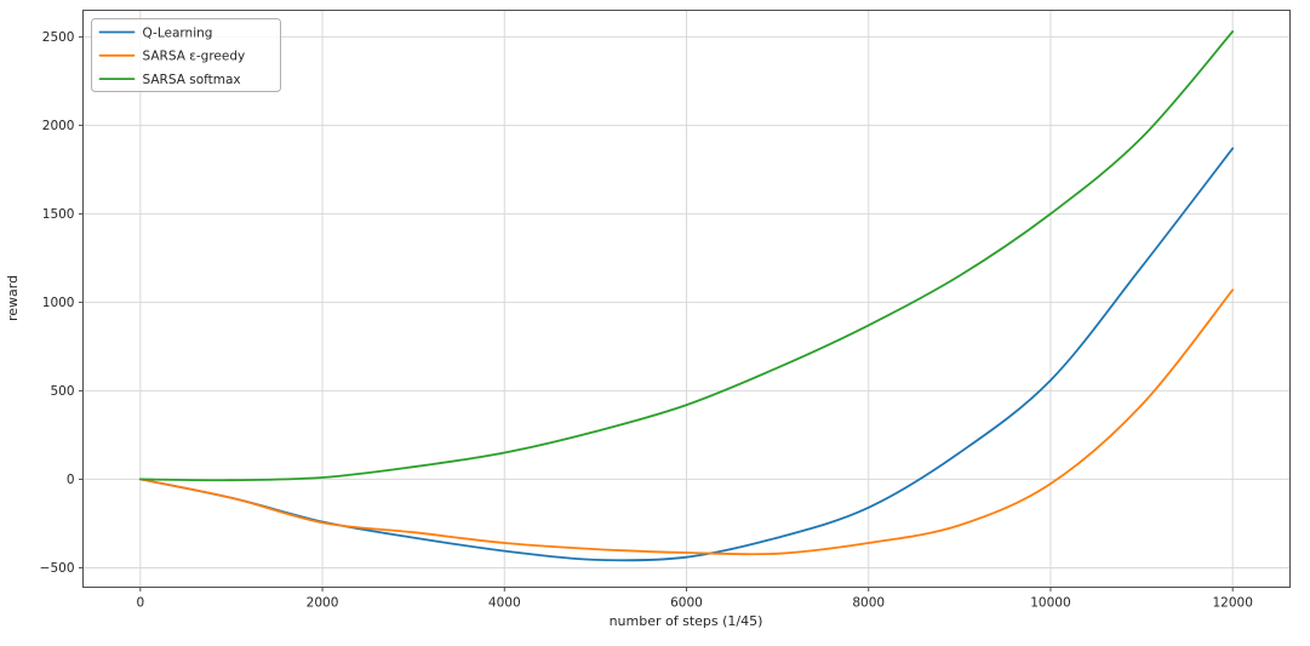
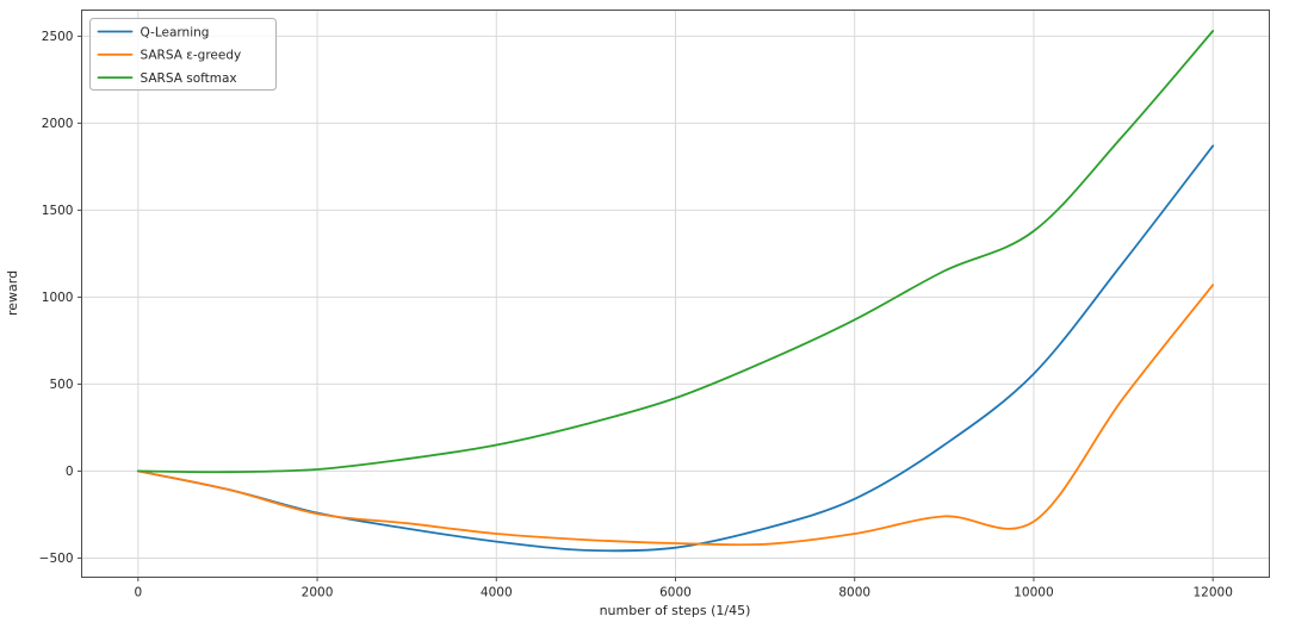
SARSA ε-greedy/10000: -20 -> -290
SARSA softmax/10000: 1500 -> 1380
